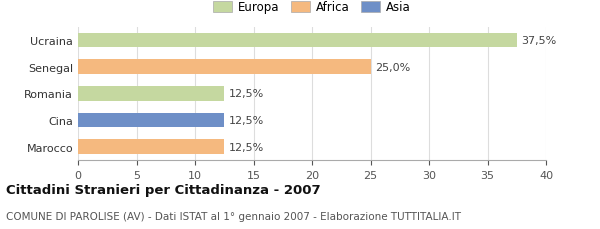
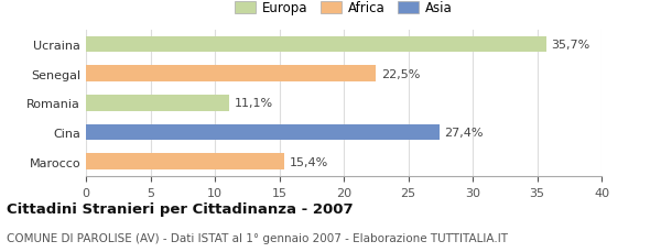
Ucraina: 37,5% -> 35,7%
Senegal: 25,0% -> 22,5%
Romania: 12,5% -> 11,1%
Cina: 12,5% -> 27,4%
Marocco: 12,5% -> 15,4%
